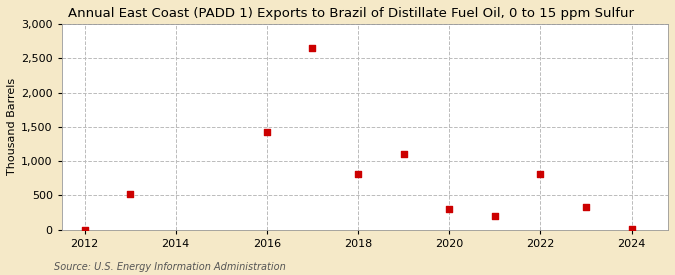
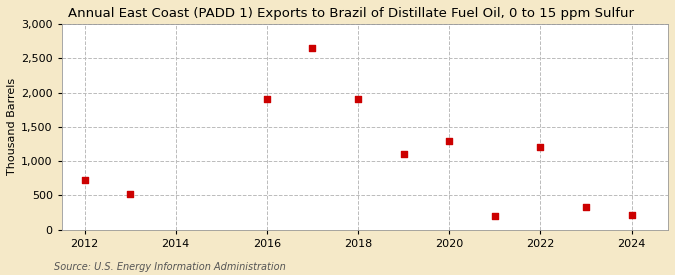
2012: 0 -> 720
2016: 1,430 -> 1,900
2018: 810 -> 1,900
2020: 300 -> 1,300
2022: 810 -> 1,200
2024: 10 -> 220
